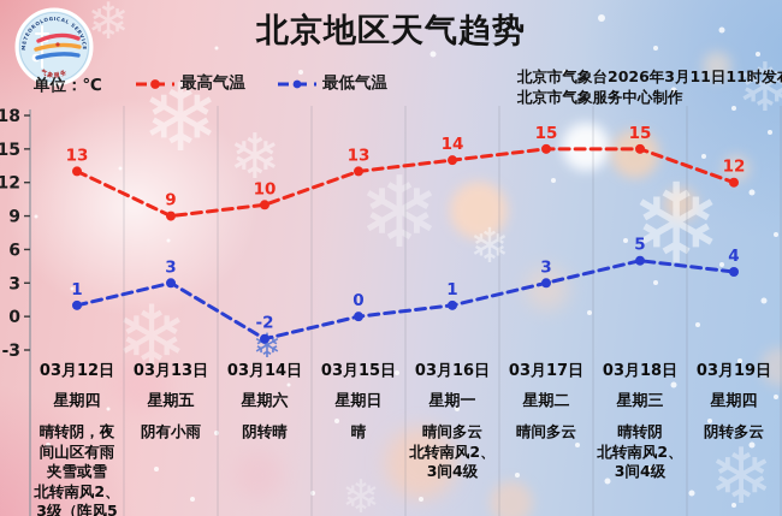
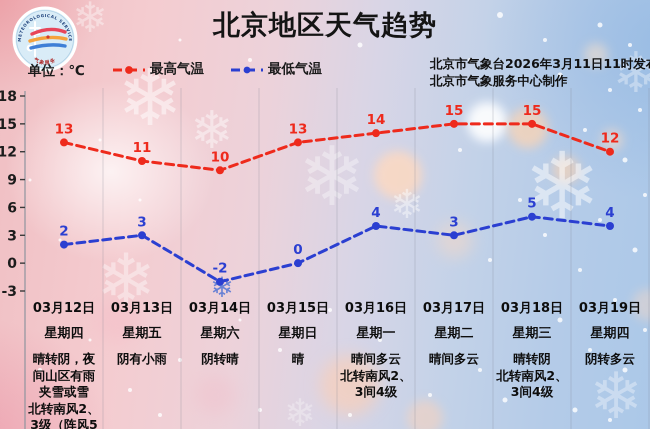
最低气温/03月12日: 1 -> 2
最高气温/03月13日: 9 -> 11
最低气温/03月16日: 1 -> 4
